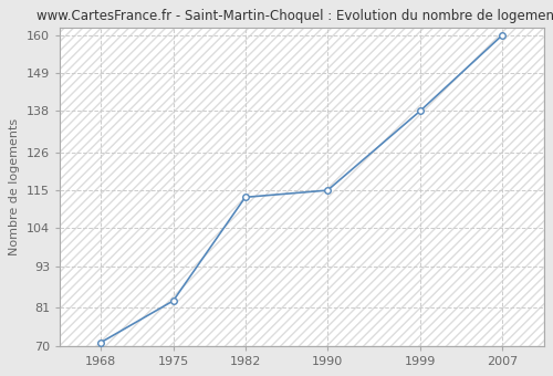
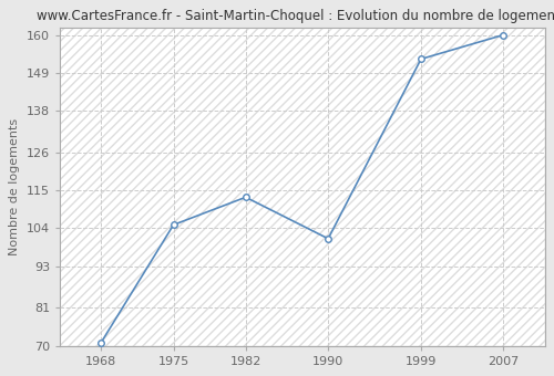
1975: 83 -> 105
1990: 115 -> 101
1999: 138 -> 153
